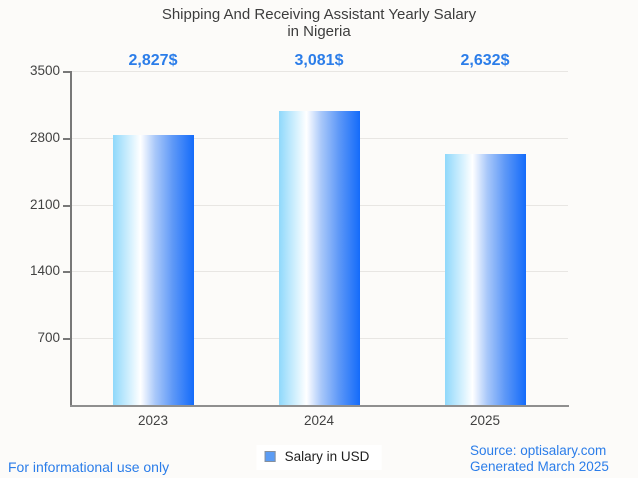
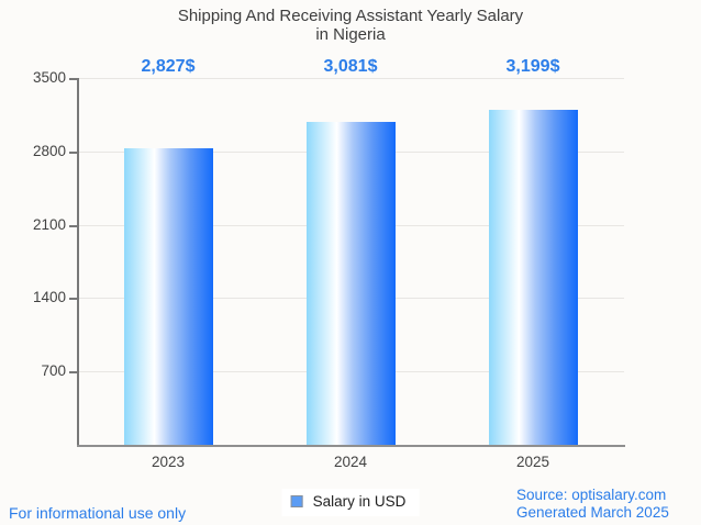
2025: 2,632 -> 3,199
